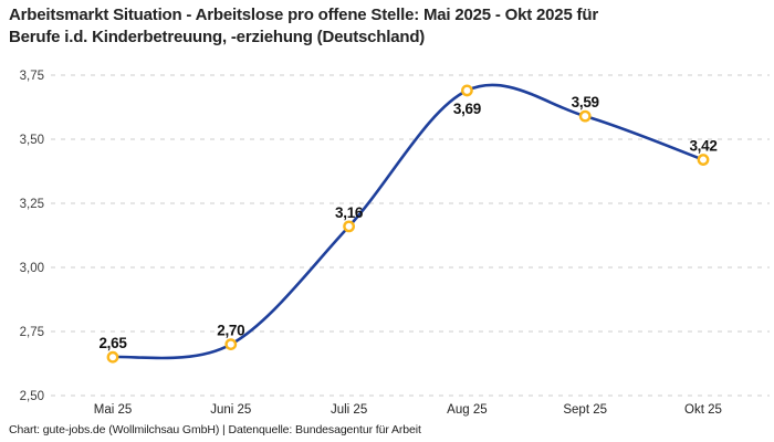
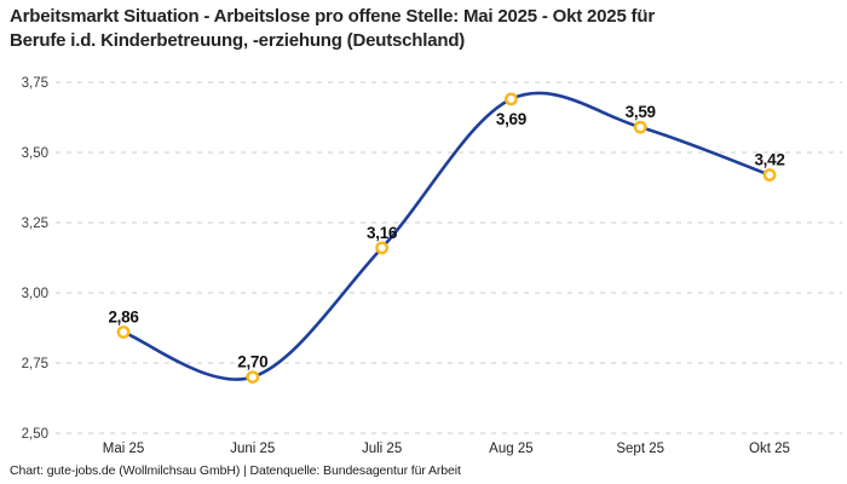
Mai 25: 2,65 -> 2,86
